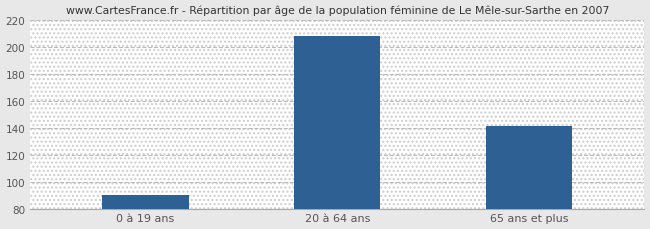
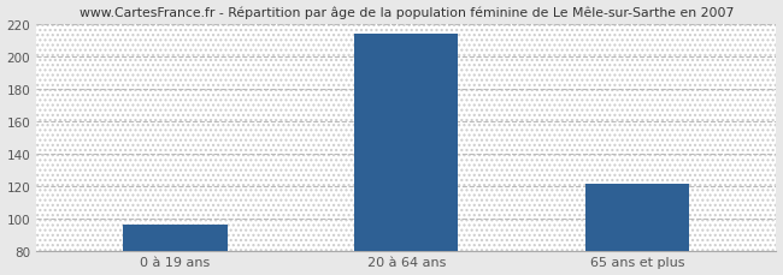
0 à 19 ans: 90 -> 96
20 à 64 ans: 208 -> 214
65 ans et plus: 141 -> 121
